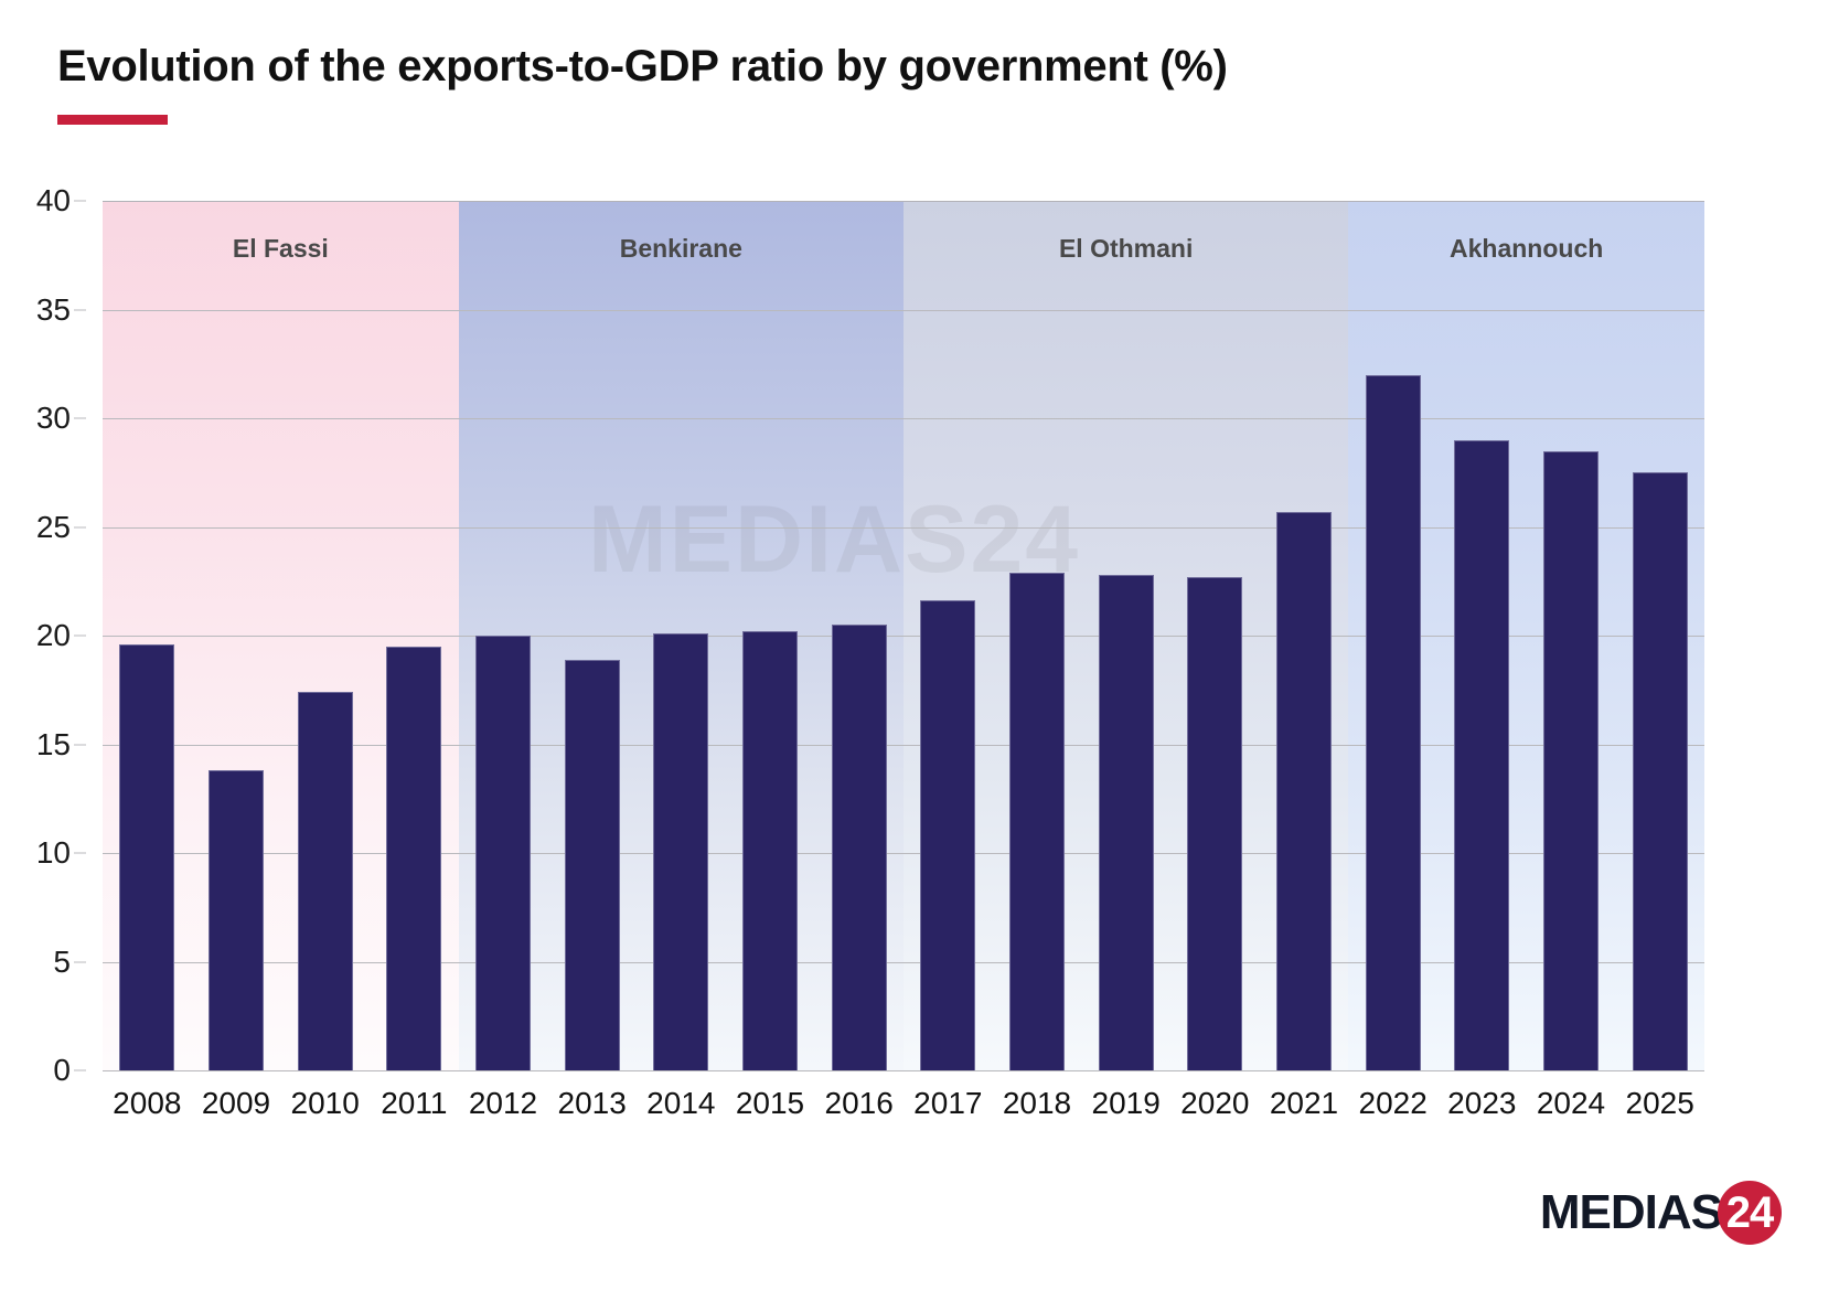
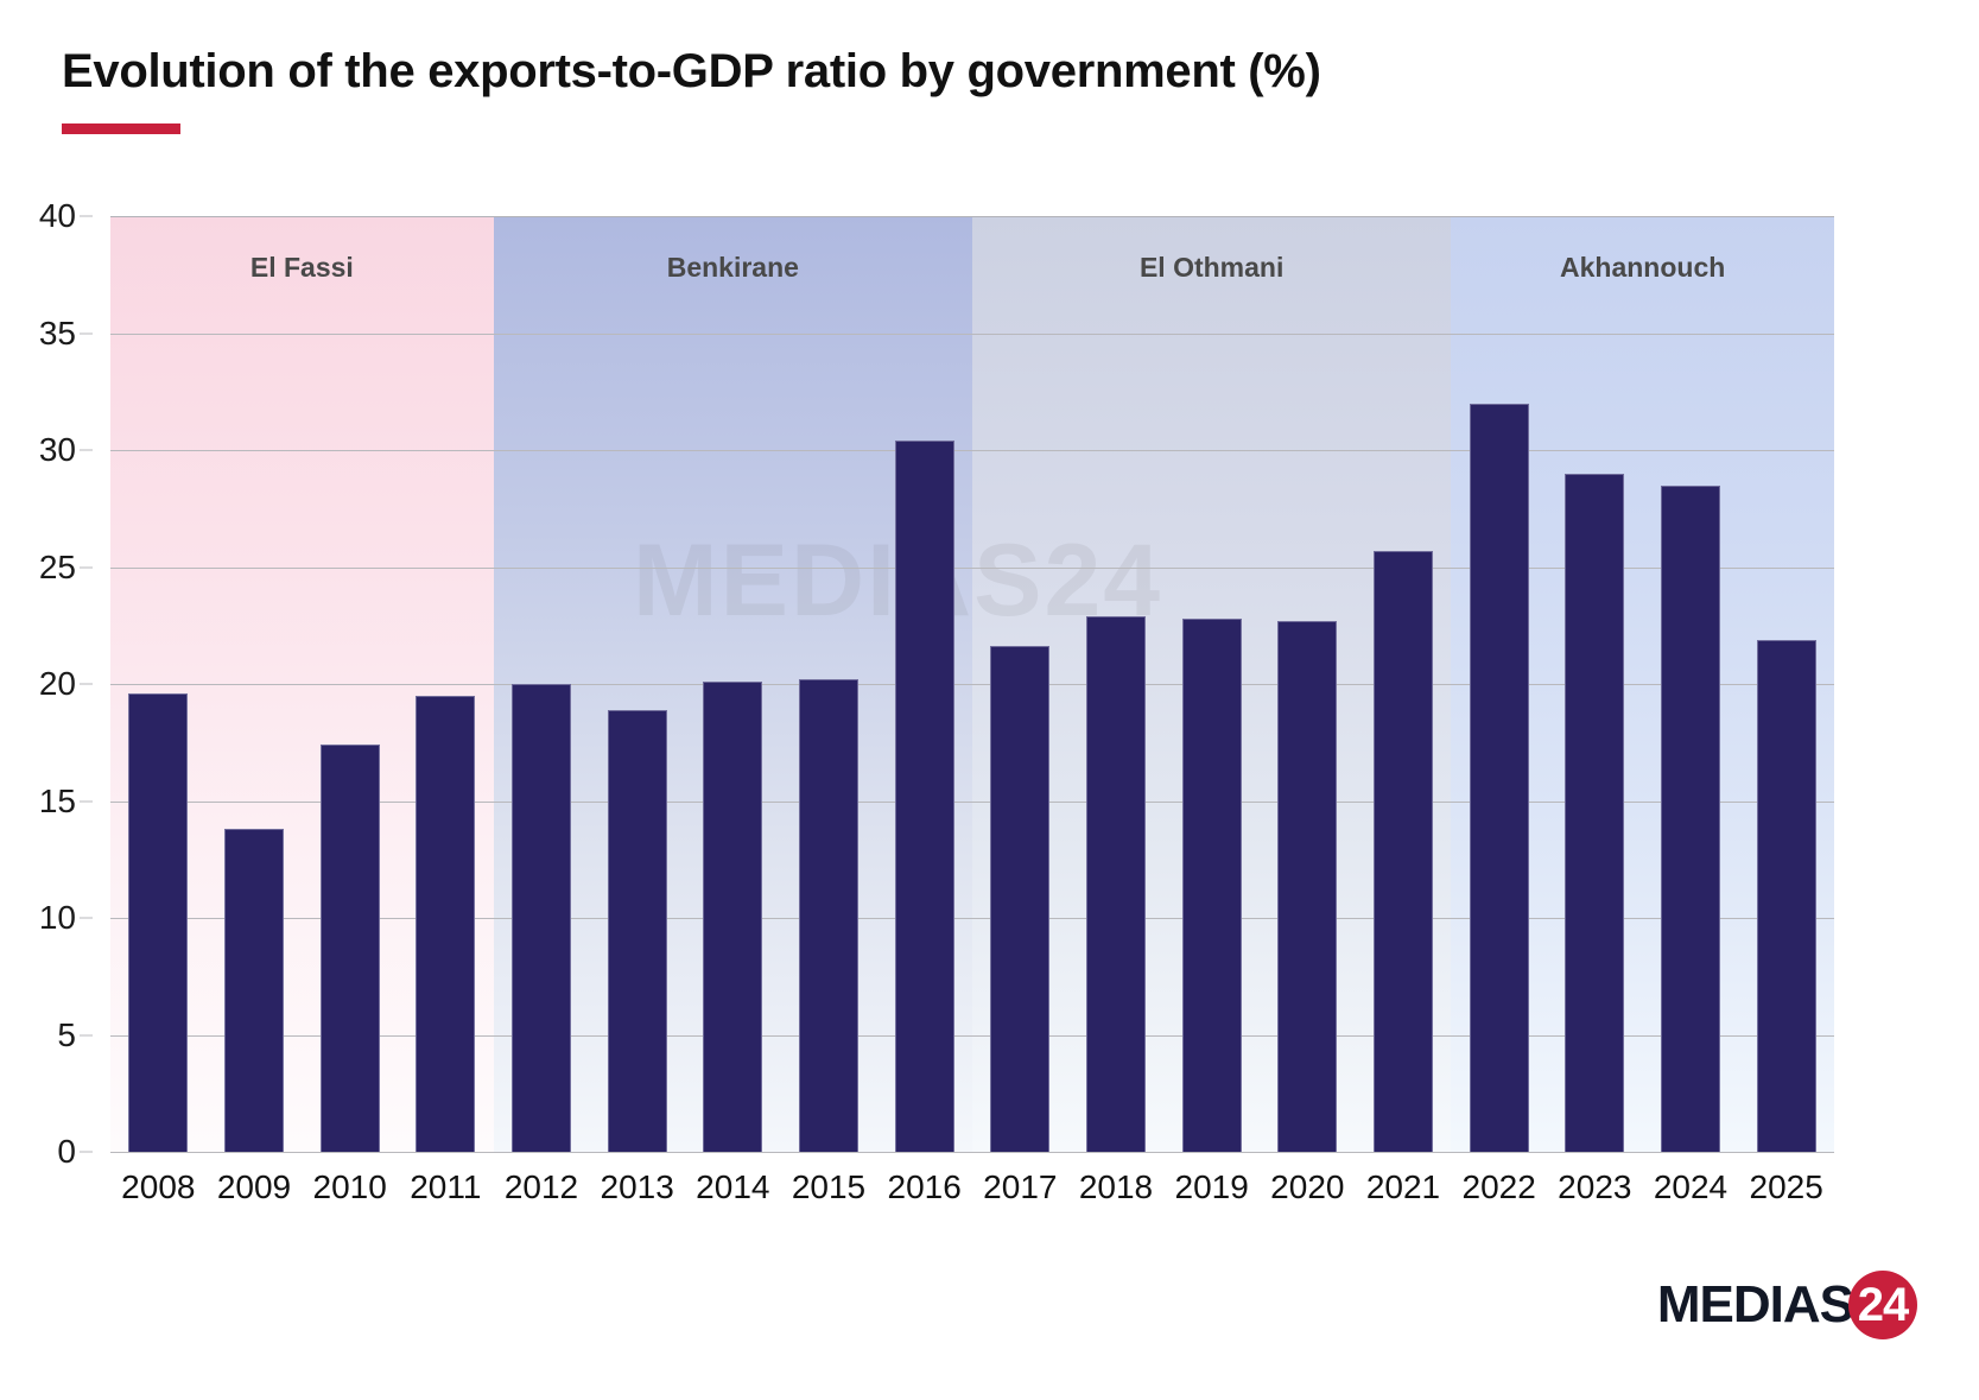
2016: 20.5 -> 30.4
2025: 27.5 -> 21.9
